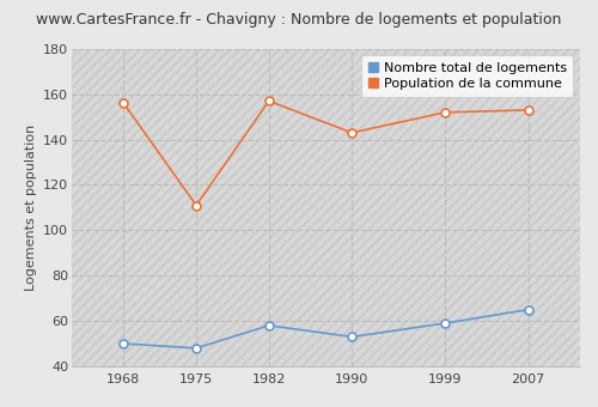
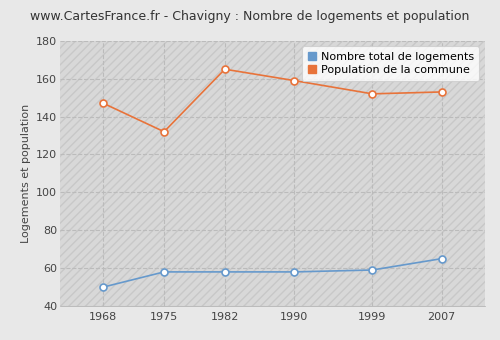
Population de la commune/1968: 156 -> 147
Nombre total de logements/1975: 48 -> 58
Population de la commune/1975: 111 -> 132
Population de la commune/1982: 157 -> 165
Nombre total de logements/1990: 53 -> 58
Population de la commune/1990: 143 -> 159
